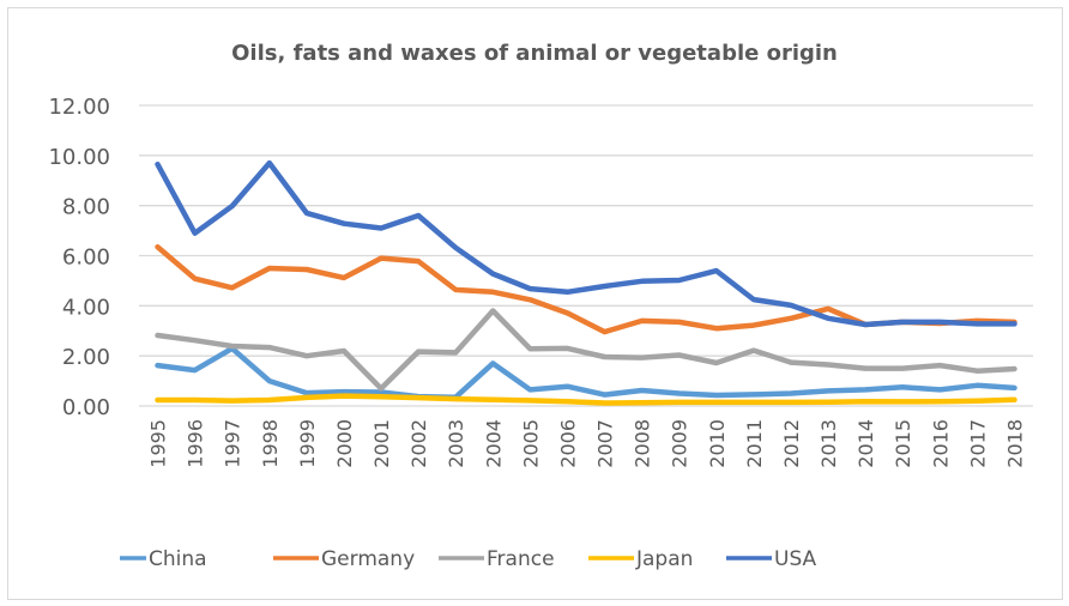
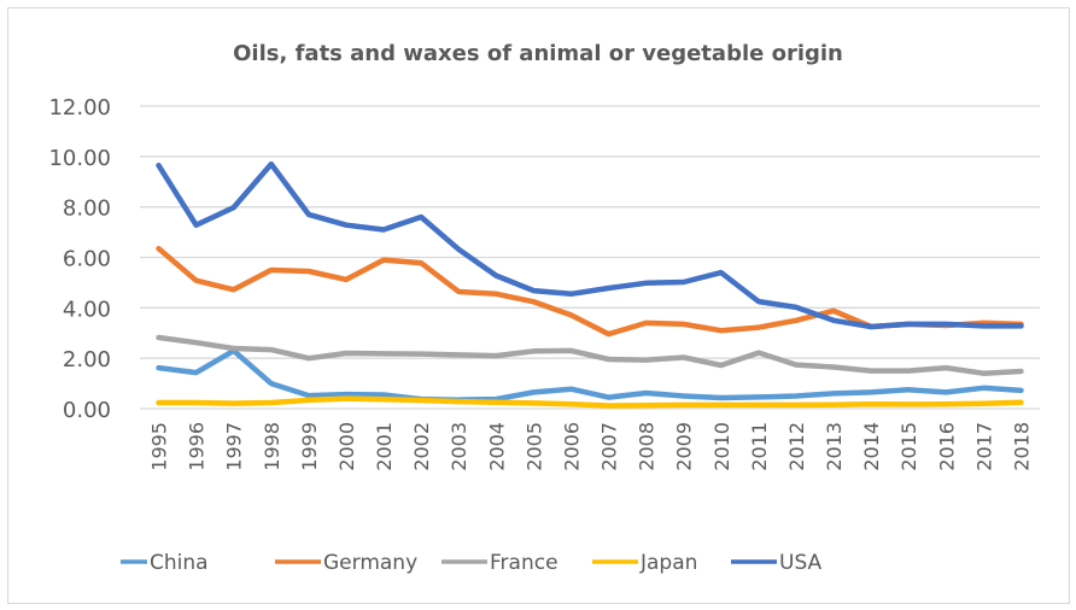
USA/1996: 6.9 -> 7.3
France/2001: 0.7 -> 2.2
China/2004: 1.7 -> 0.4
France/2004: 3.8 -> 2.1
